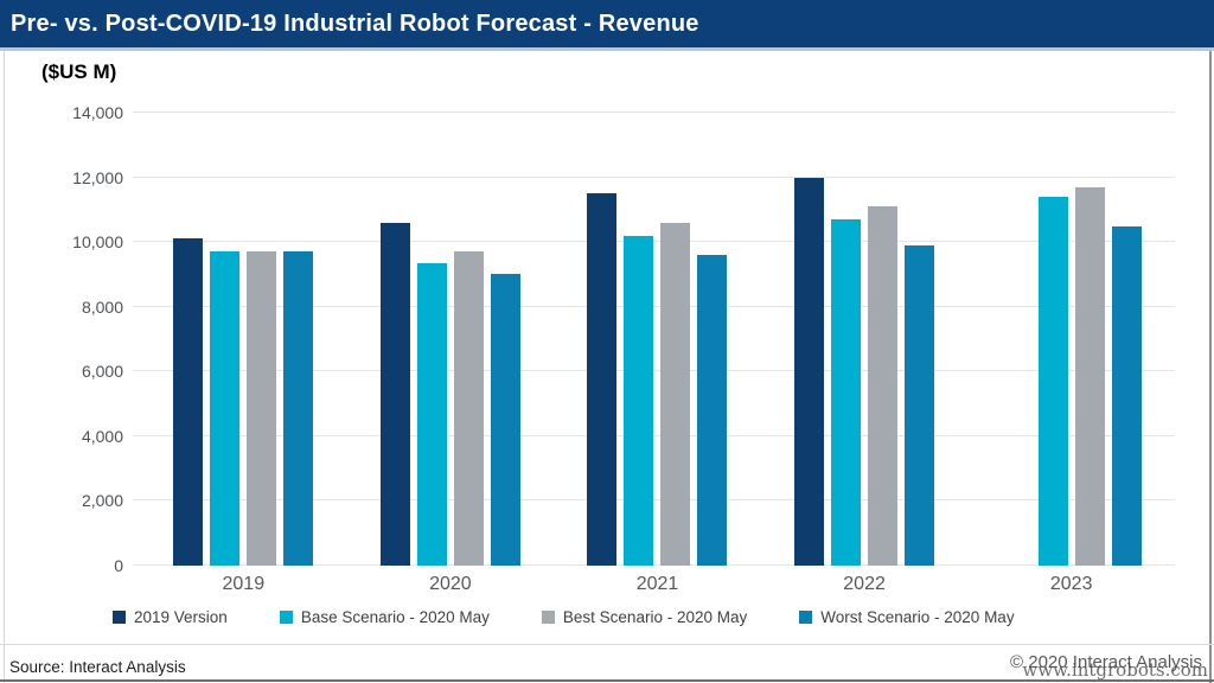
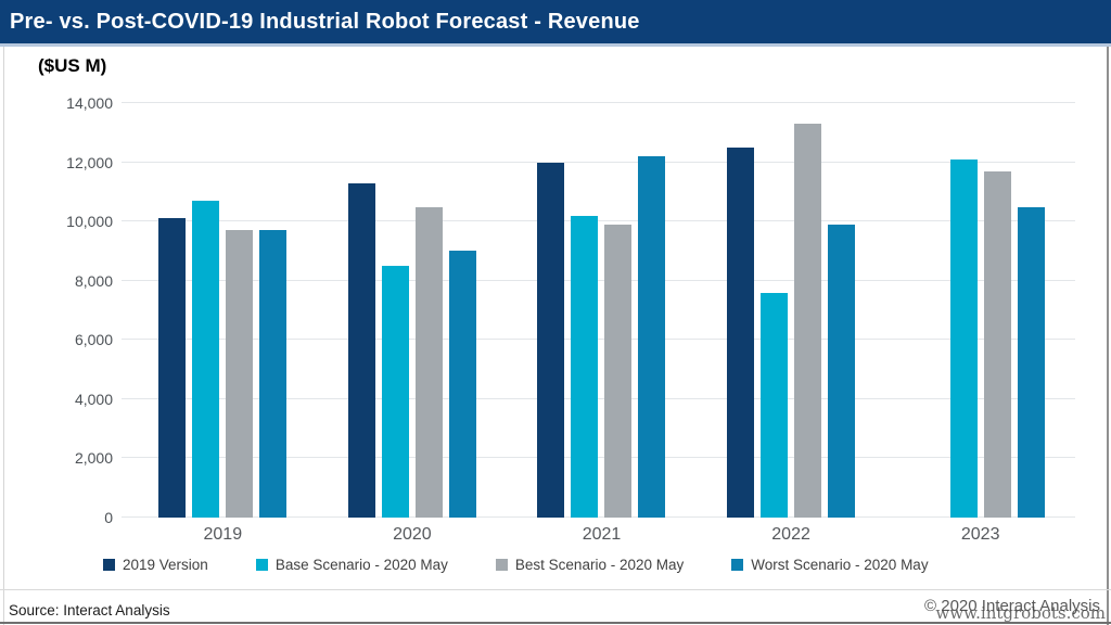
Base Scenario - 2020 May/2019: 9700 -> 10700
2019 Version/2020: 10600 -> 11300
Base Scenario - 2020 May/2020: 9400 -> 8500
Best Scenario - 2020 May/2020: 9700 -> 10500
2019 Version/2021: 11500 -> 12000
Best Scenario - 2020 May/2021: 10600 -> 9900
Worst Scenario - 2020 May/2021: 9600 -> 12200
2019 Version/2022: 12000 -> 12500
Base Scenario - 2020 May/2022: 10700 -> 7600
Best Scenario - 2020 May/2022: 11100 -> 13300
Base Scenario - 2020 May/2023: 11400 -> 12100
